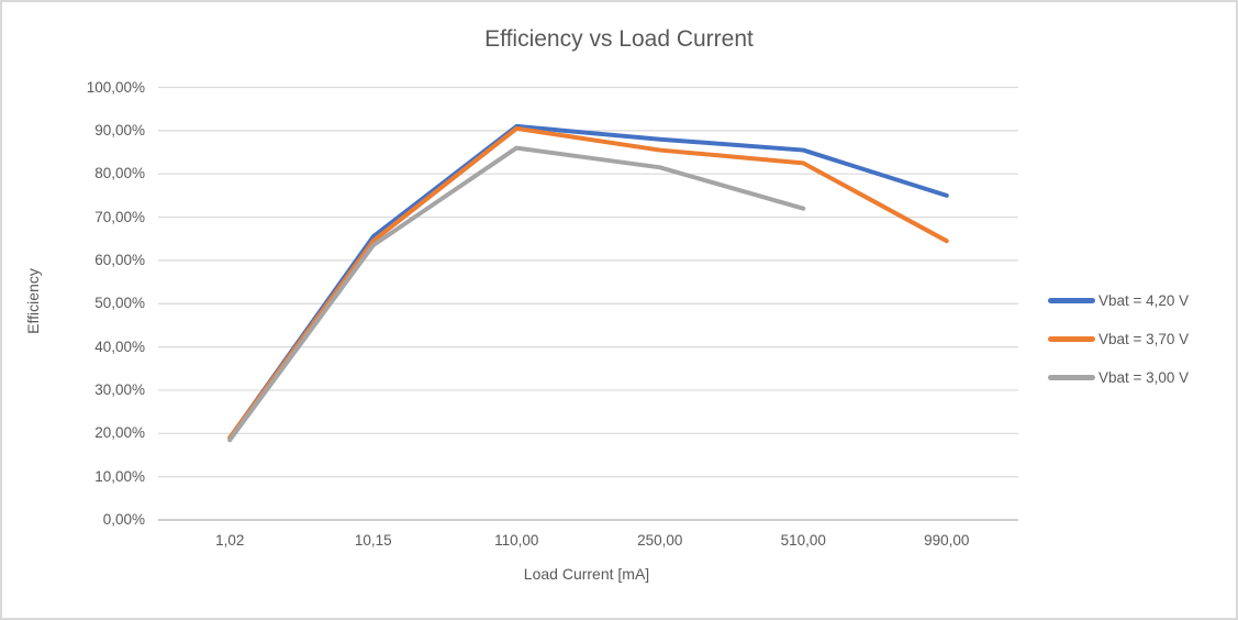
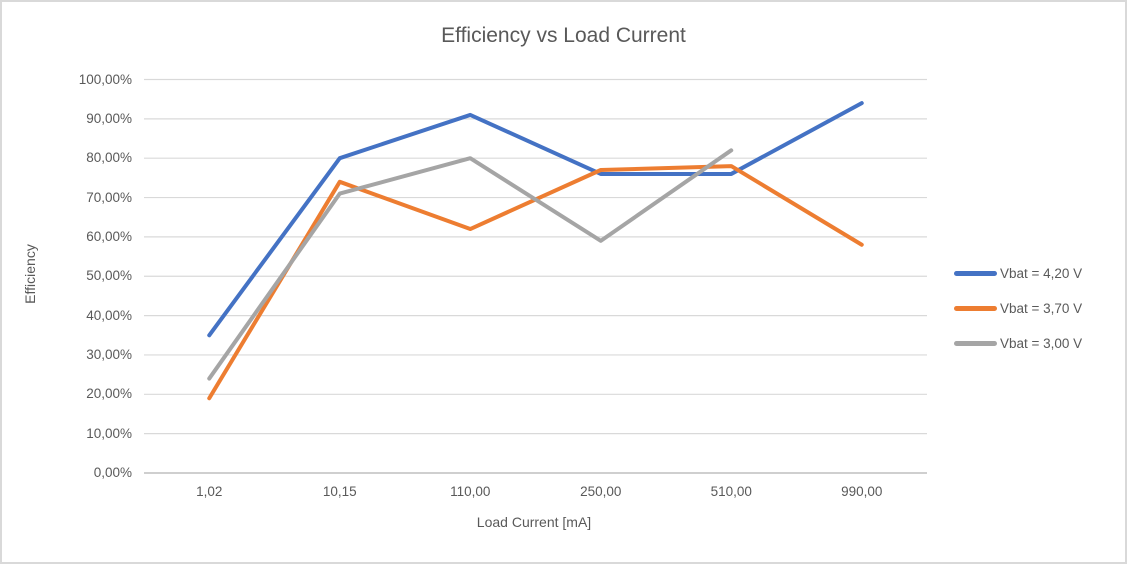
Vbat = 4,20 V/1,02: 19% -> 35%
Vbat = 3,00 V/1,02: 18% -> 24%
Vbat = 4,20 V/10,15: 66% -> 80%
Vbat = 3,70 V/10,15: 64% -> 74%
Vbat = 3,00 V/10,15: 64% -> 71%
Vbat = 3,70 V/110,00: 90% -> 62%
Vbat = 3,00 V/110,00: 86% -> 80%
Vbat = 4,20 V/250,00: 88% -> 76%
Vbat = 3,70 V/250,00: 86% -> 77%
Vbat = 3,00 V/250,00: 82% -> 59%
Vbat = 4,20 V/510,00: 86% -> 76%
Vbat = 3,70 V/510,00: 82% -> 78%
Vbat = 3,00 V/510,00: 72% -> 82%
Vbat = 4,20 V/990,00: 75% -> 94%
Vbat = 3,70 V/990,00: 64% -> 58%
